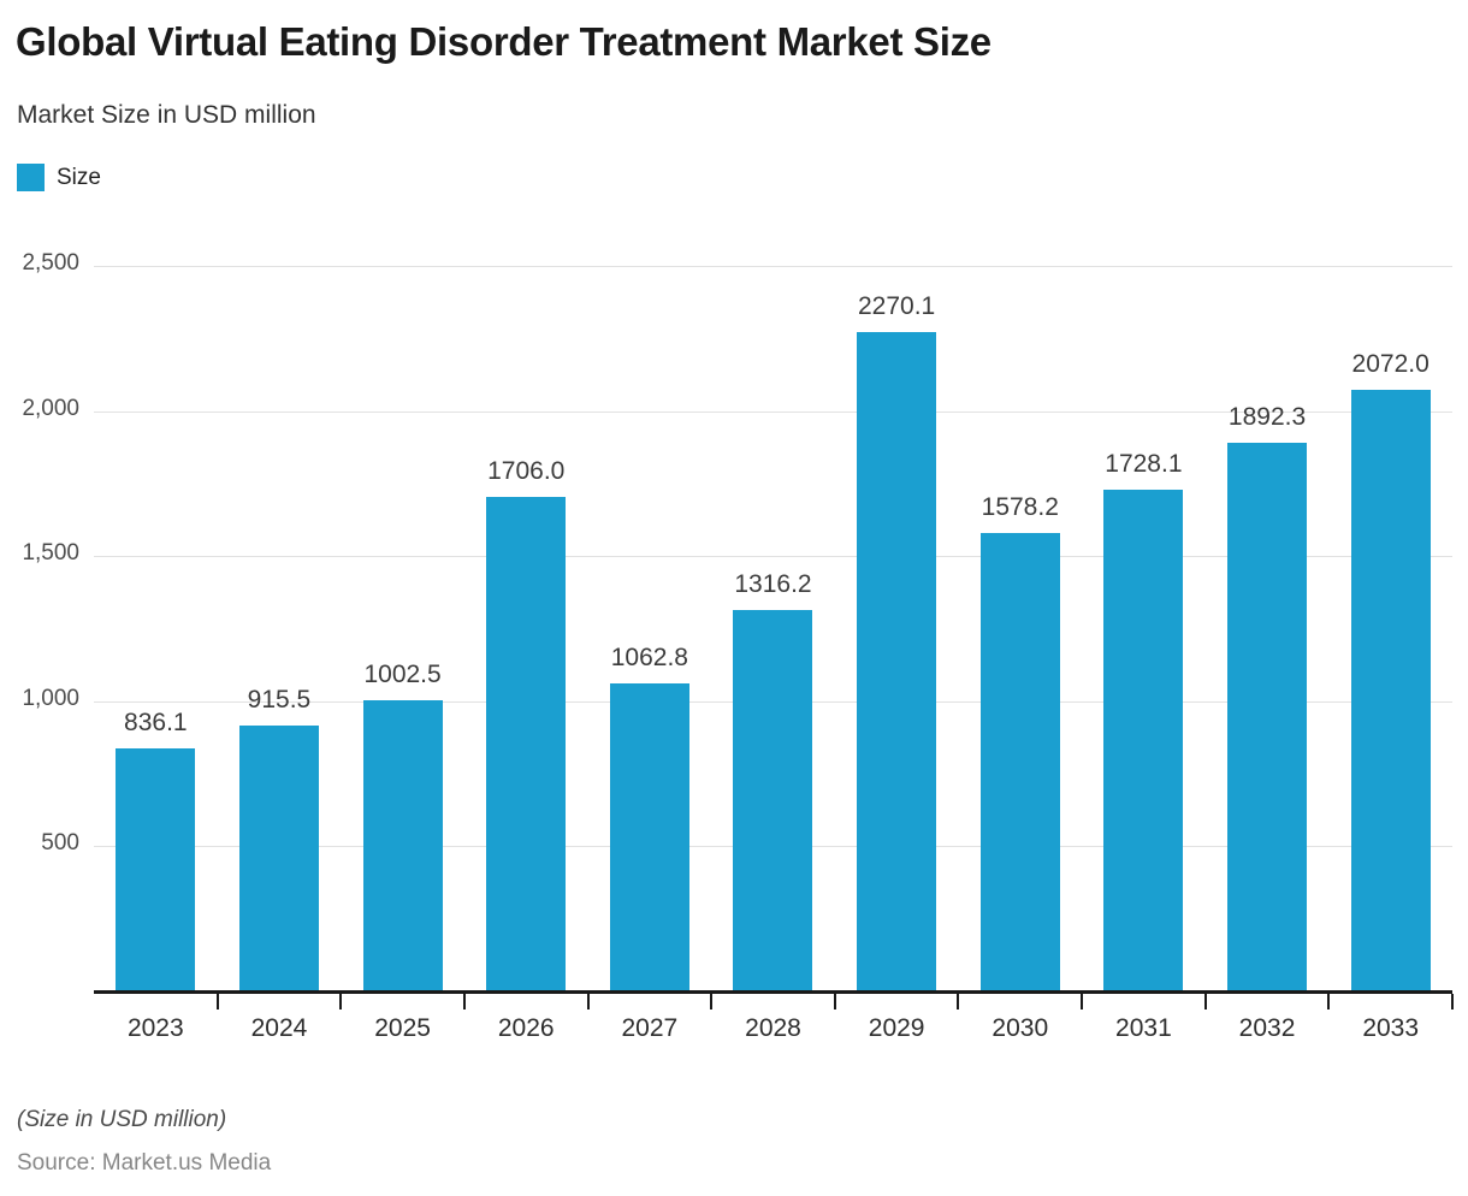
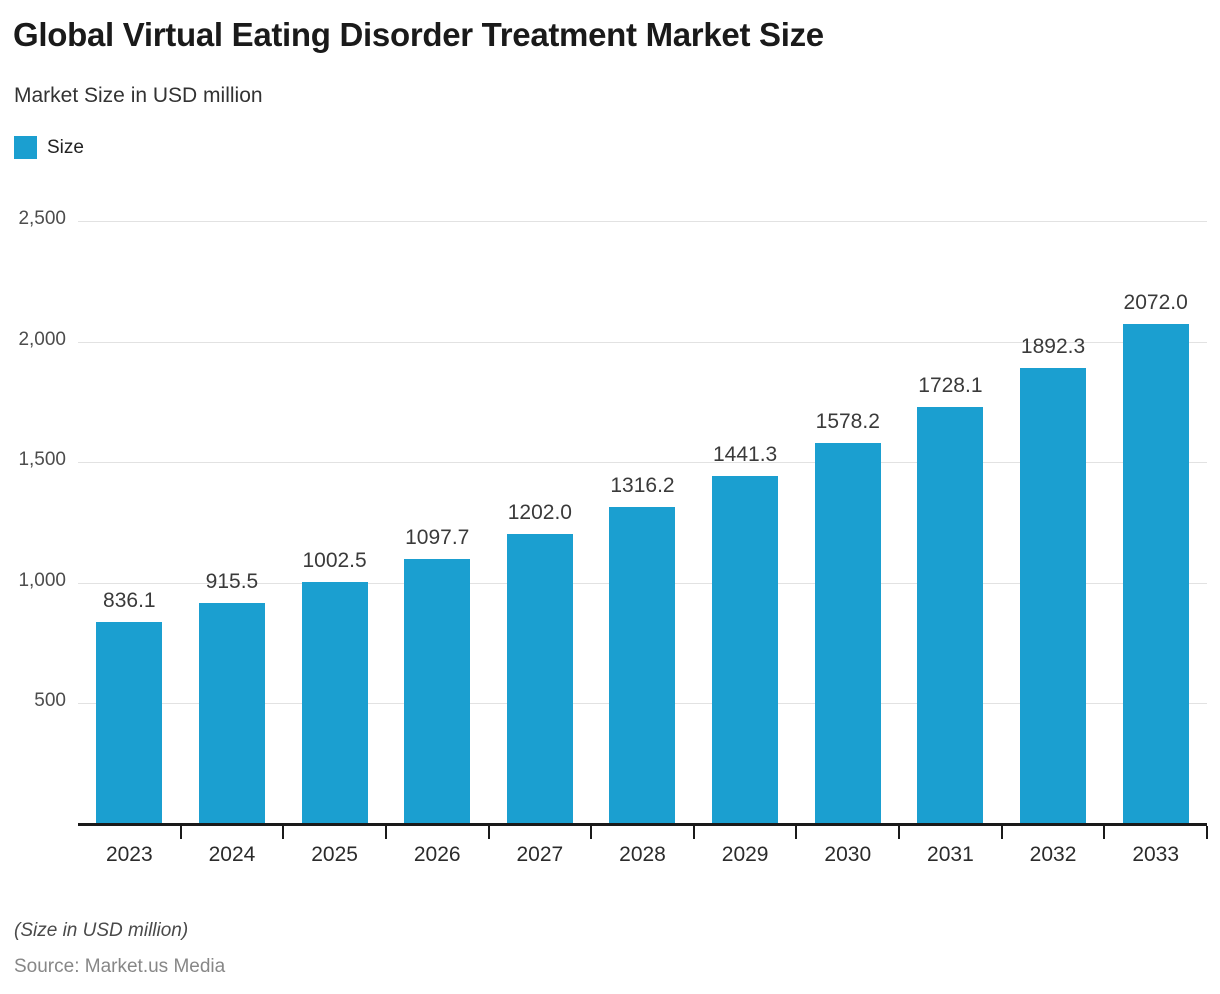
2026: 1706.0 -> 1097.7
2027: 1062.8 -> 1202.0
2029: 2270.1 -> 1441.3
